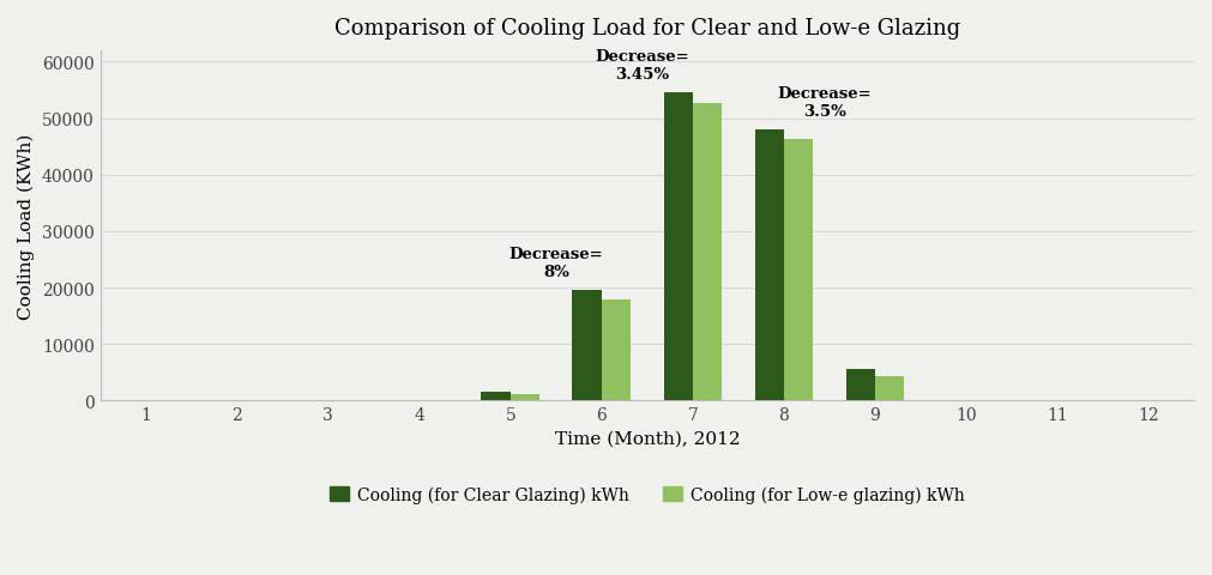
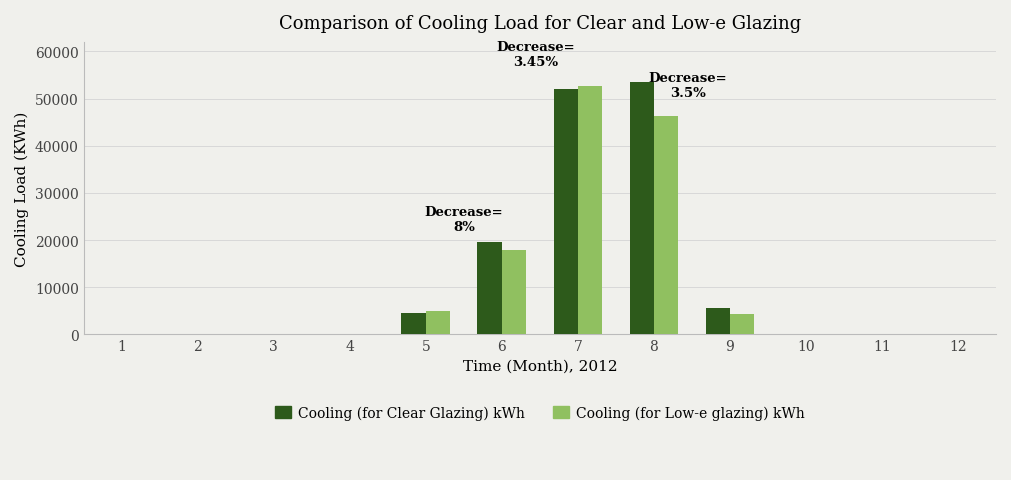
Cooling (for Clear Glazing) kWh/5: 1500 -> 4500
Cooling (for Low-e glazing) kWh/5: 1100 -> 5000
Cooling (for Clear Glazing) kWh/7: 54500 -> 52000
Cooling (for Clear Glazing) kWh/8: 48000 -> 53500
